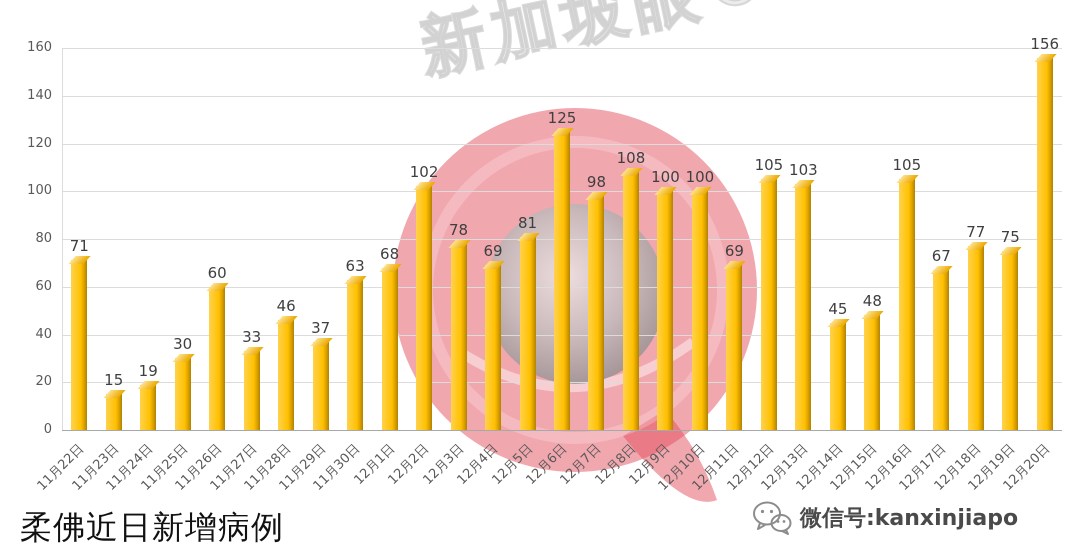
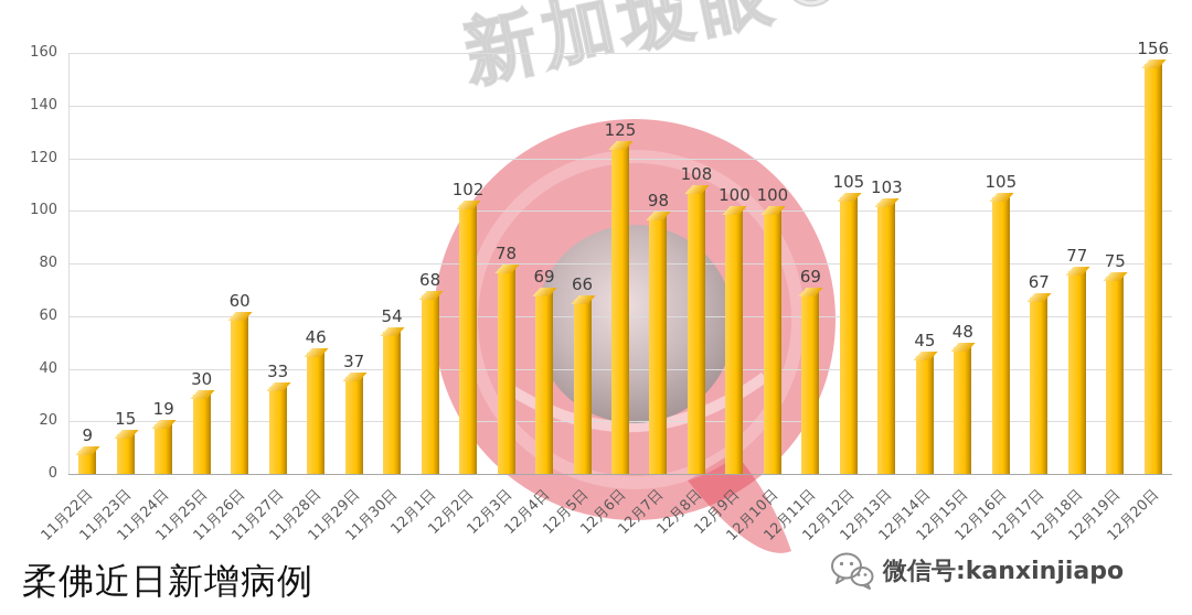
11月22日: 71 -> 9
11月30日: 63 -> 54
12月5日: 81 -> 66
